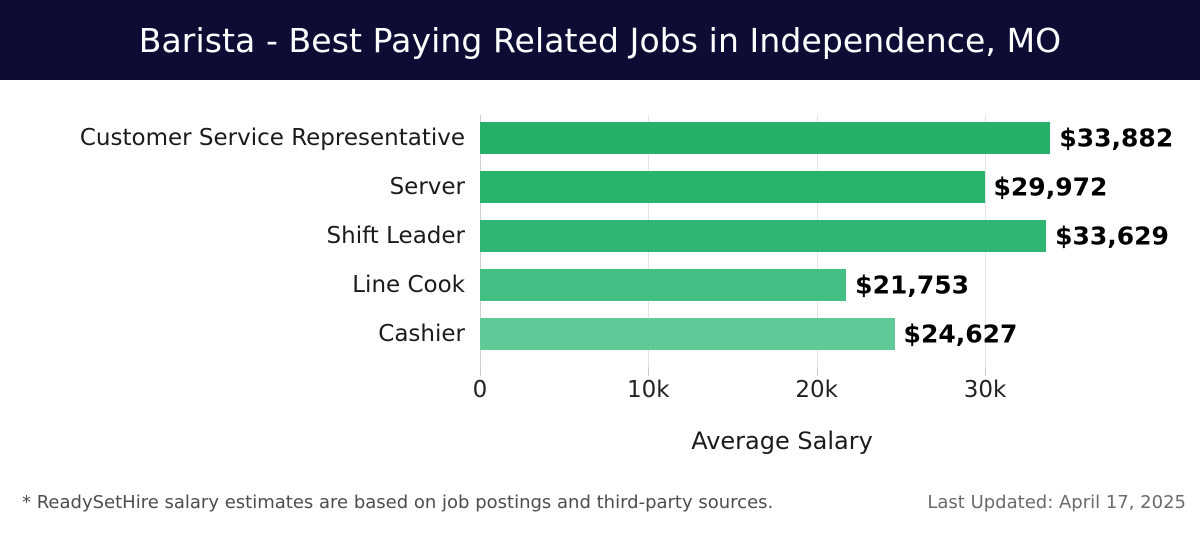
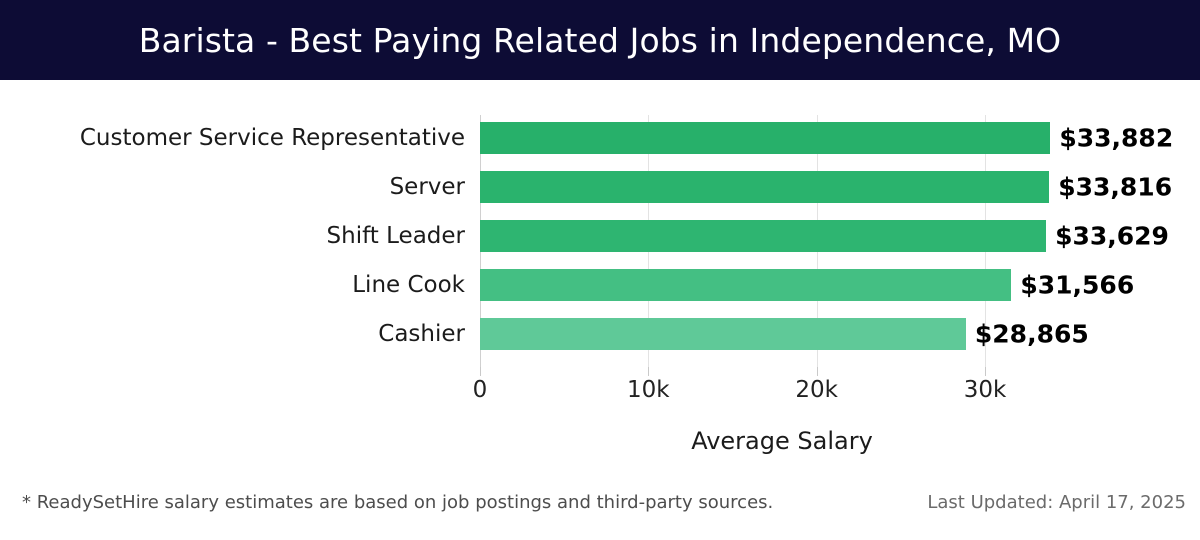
Server: $29,972 -> $33,816
Line Cook: $21,753 -> $31,566
Cashier: $24,627 -> $28,865
